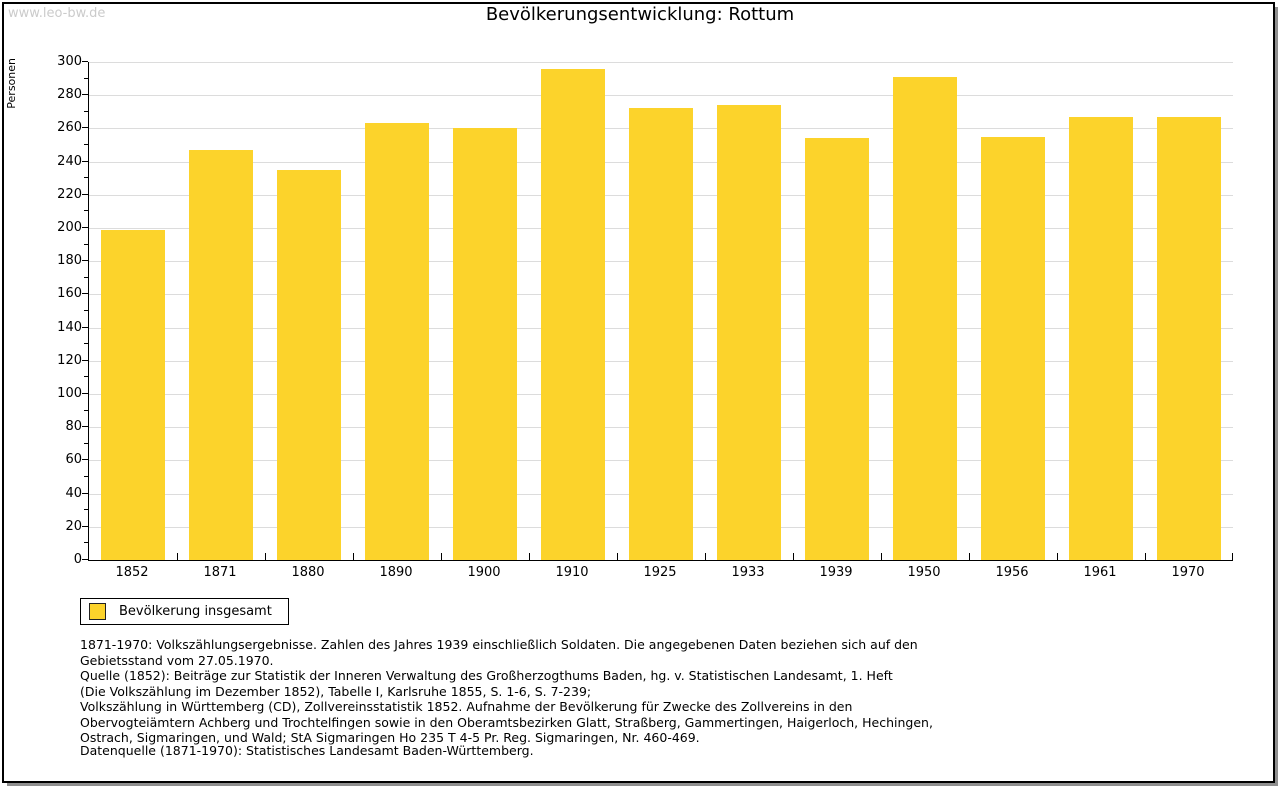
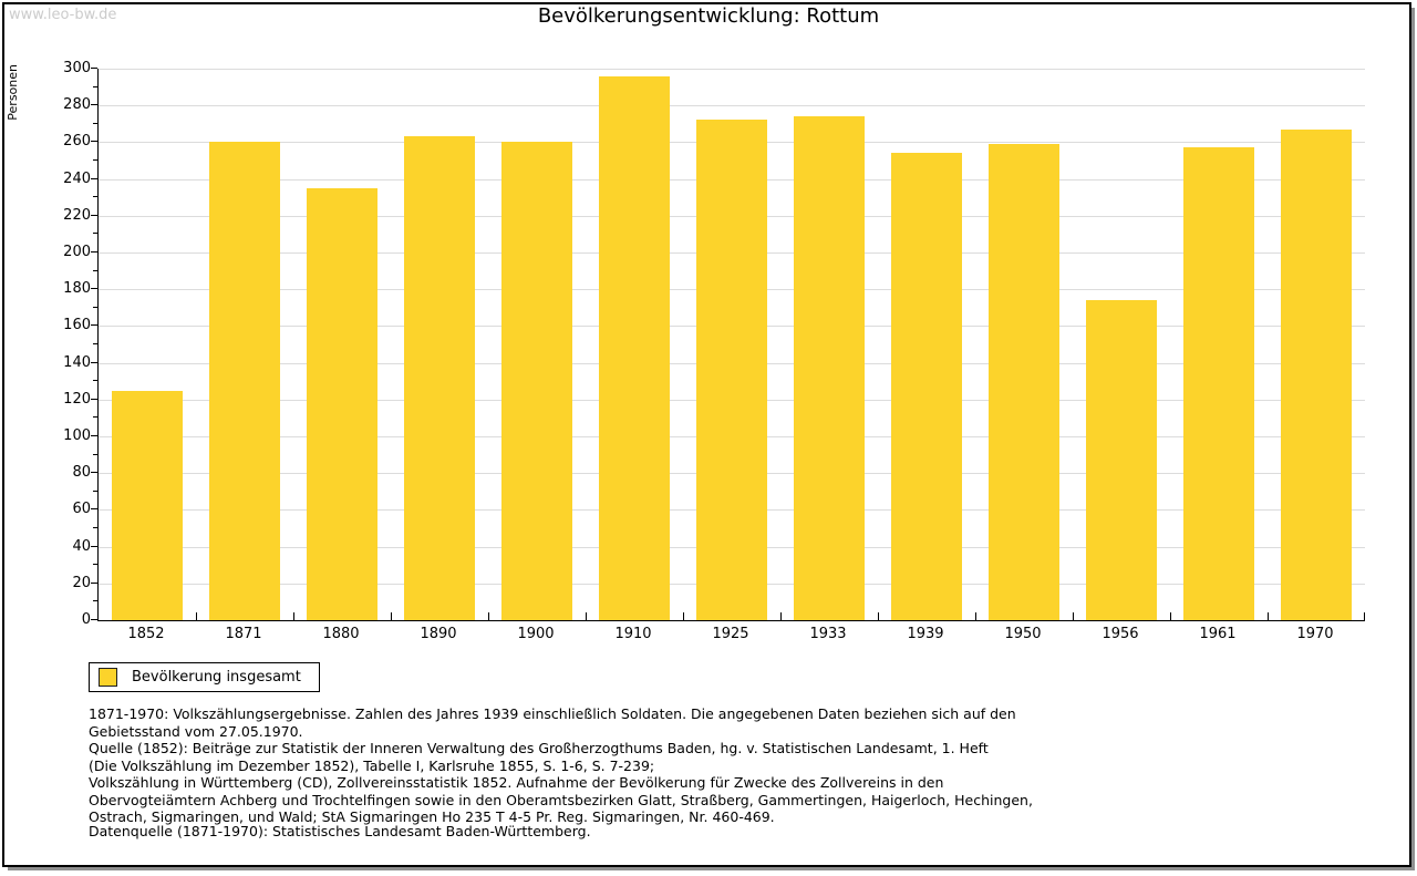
1852: 199 -> 125
1871: 247 -> 260
1950: 291 -> 259
1956: 255 -> 174
1961: 267 -> 257
